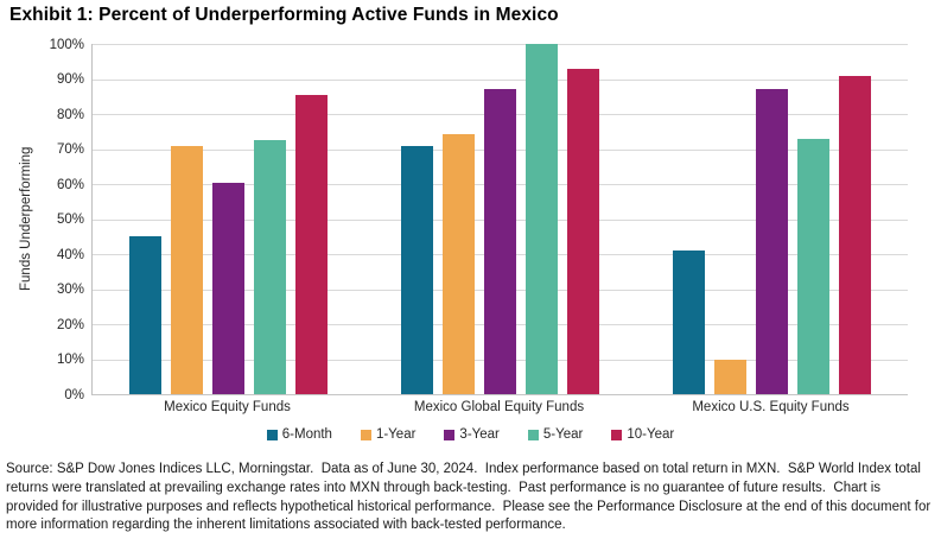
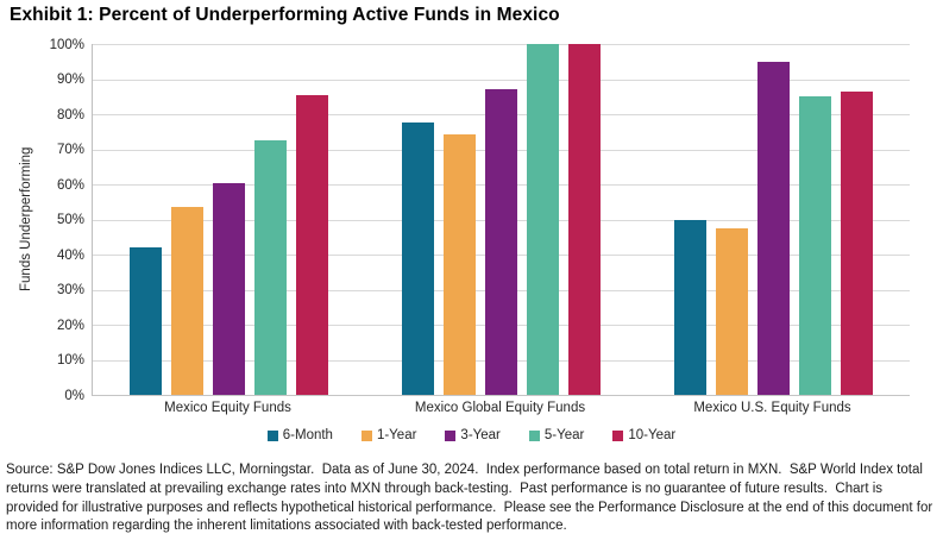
6-Month/Mexico Equity Funds: 45% -> 42%
1-Year/Mexico Equity Funds: 71% -> 54%
6-Month/Mexico Global Equity Funds: 71% -> 78%
10-Year/Mexico Global Equity Funds: 93% -> 100%
6-Month/Mexico U.S. Equity Funds: 41% -> 50%
1-Year/Mexico U.S. Equity Funds: 10% -> 48%
3-Year/Mexico U.S. Equity Funds: 87% -> 95%
5-Year/Mexico U.S. Equity Funds: 73% -> 85%
10-Year/Mexico U.S. Equity Funds: 91% -> 86%
